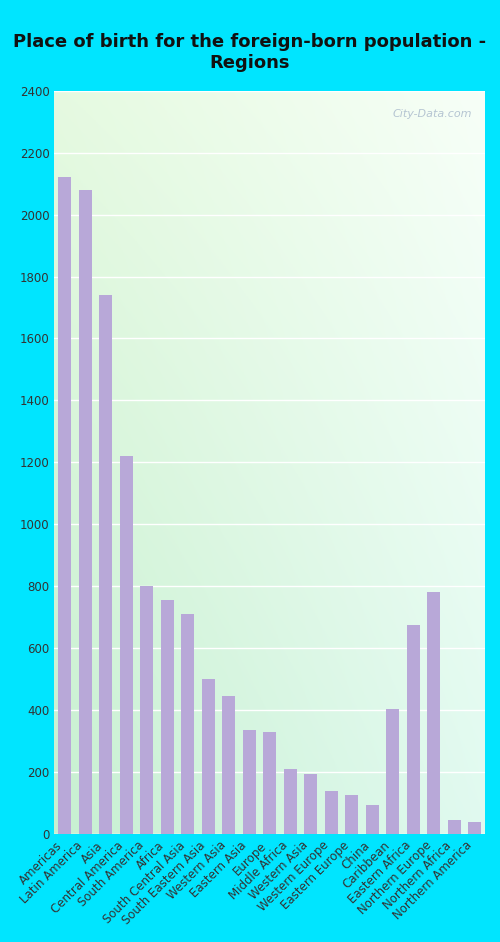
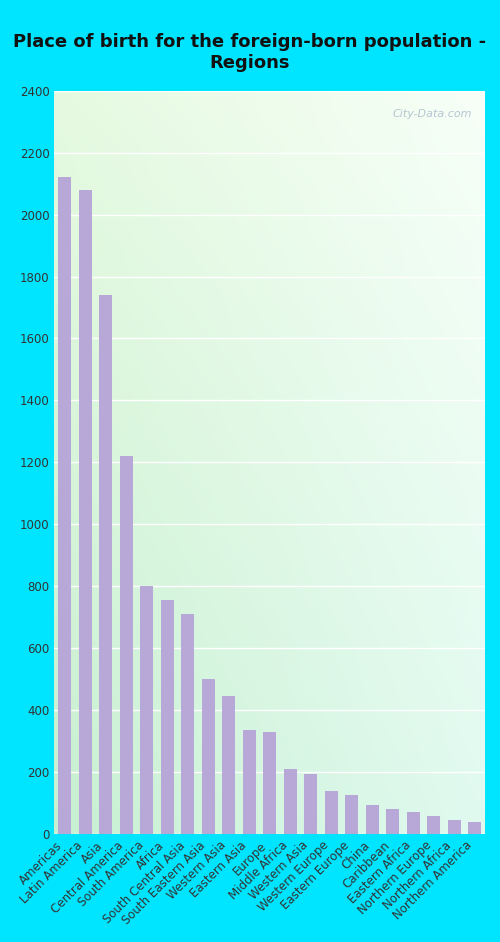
Caribbean: 405 -> 80
Eastern Africa: 675 -> 70
Northern Europe: 780 -> 60
